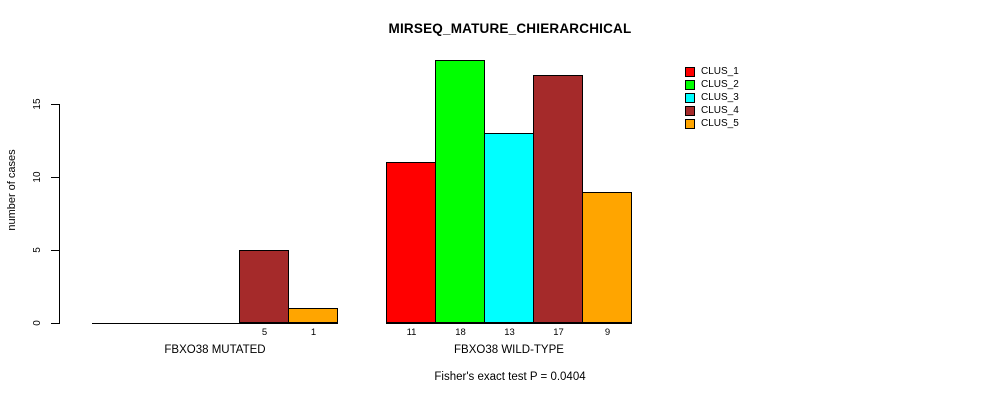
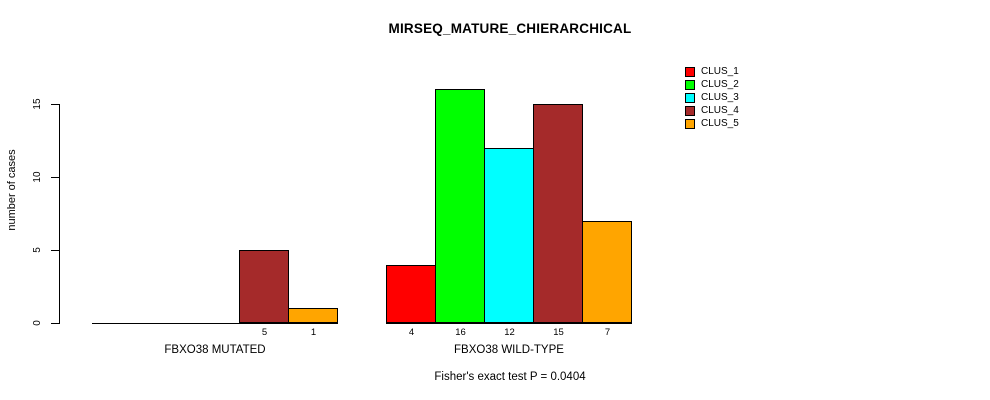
CLUS_1/FBXO38 WILD-TYPE: 11 -> 4
CLUS_2/FBXO38 WILD-TYPE: 18 -> 16
CLUS_3/FBXO38 WILD-TYPE: 13 -> 12
CLUS_4/FBXO38 WILD-TYPE: 17 -> 15
CLUS_5/FBXO38 WILD-TYPE: 9 -> 7
